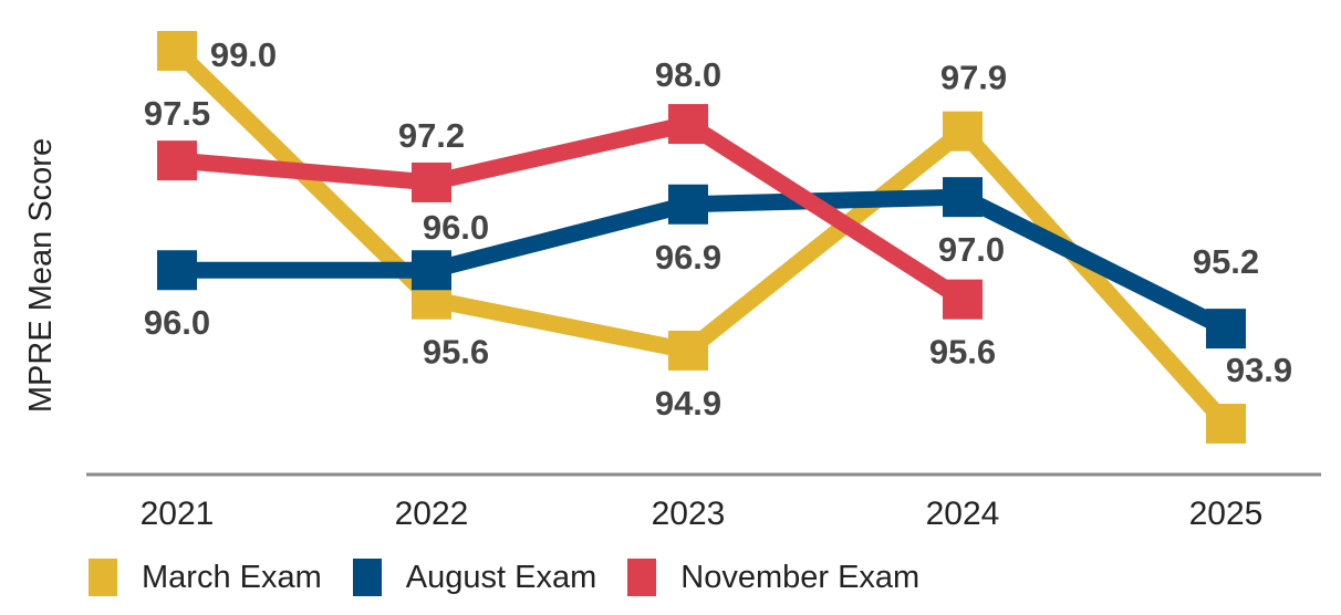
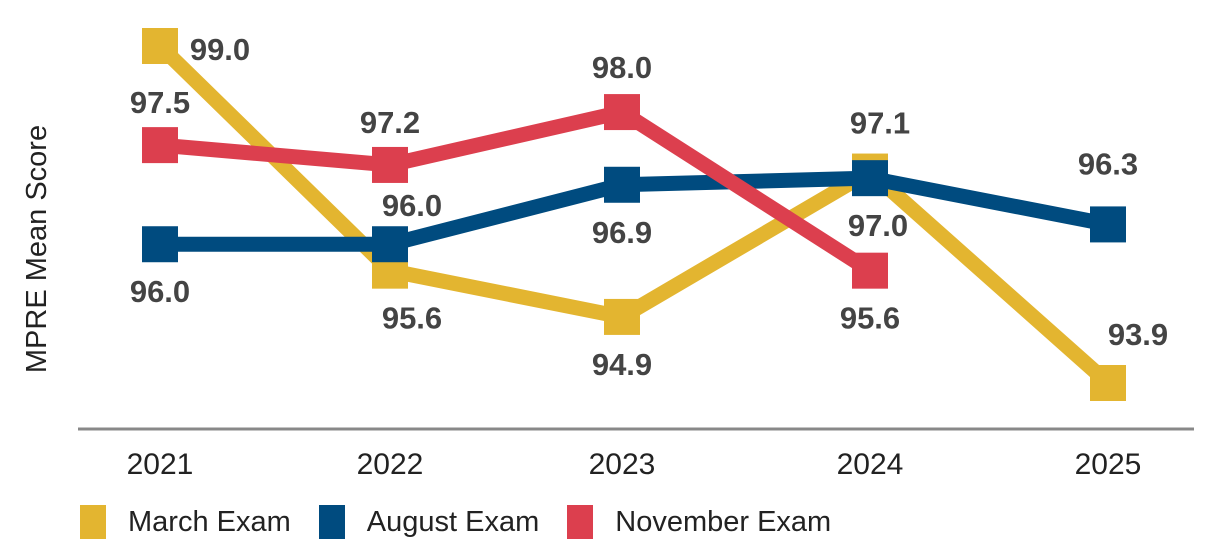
March Exam/2024: 97.9 -> 97.1
August Exam/2025: 95.2 -> 96.3
